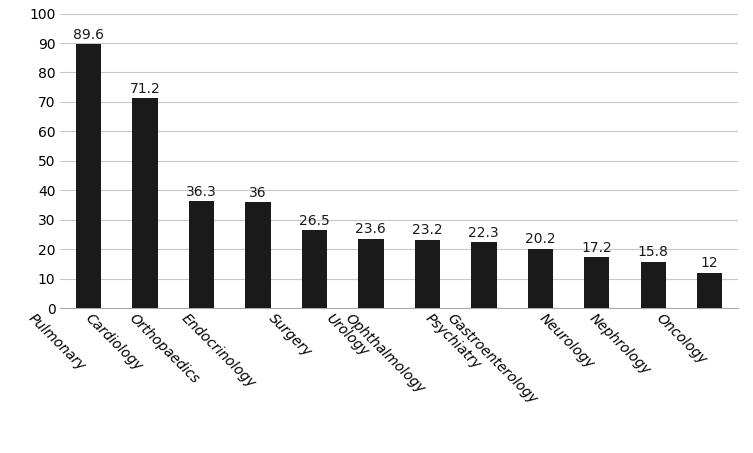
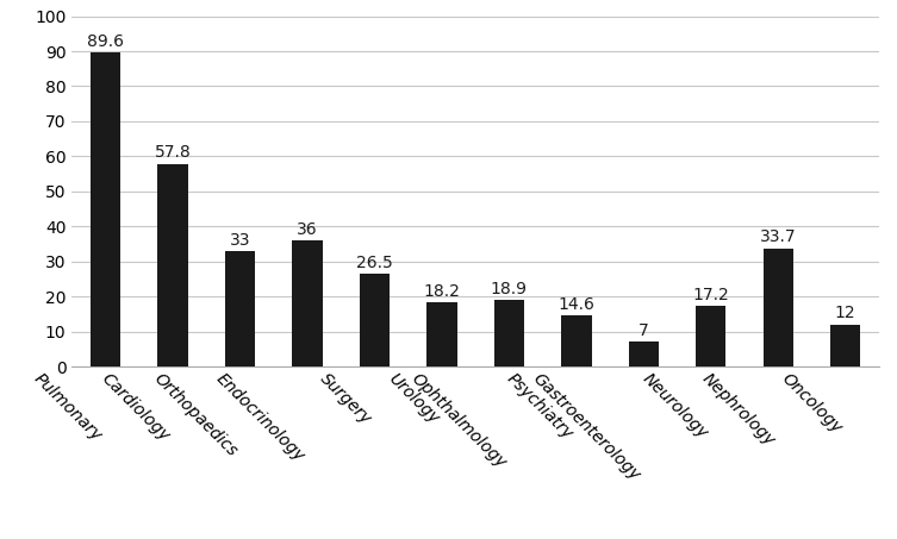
Cardiology: 71.2 -> 57.8
Orthopaedics: 36.3 -> 33
Urology: 23.6 -> 18.2
Ophthalmology: 23.2 -> 18.9
Psychiatry: 22.3 -> 14.6
Gastroenterology: 20.2 -> 7
Nephrology: 15.8 -> 33.7
